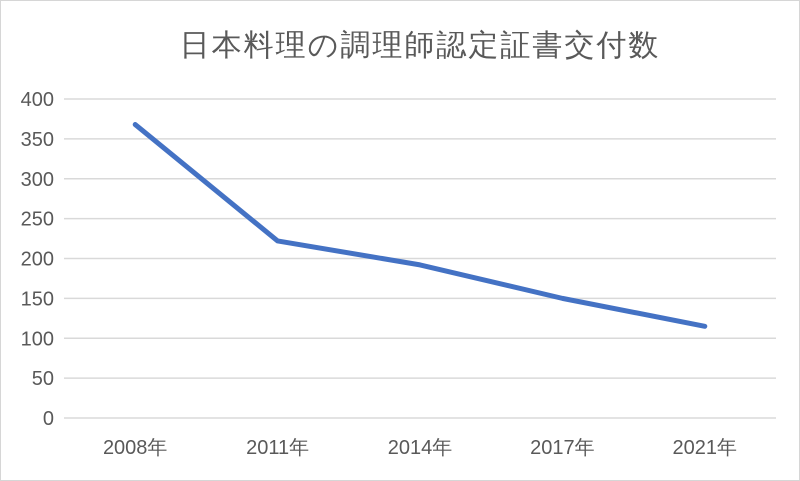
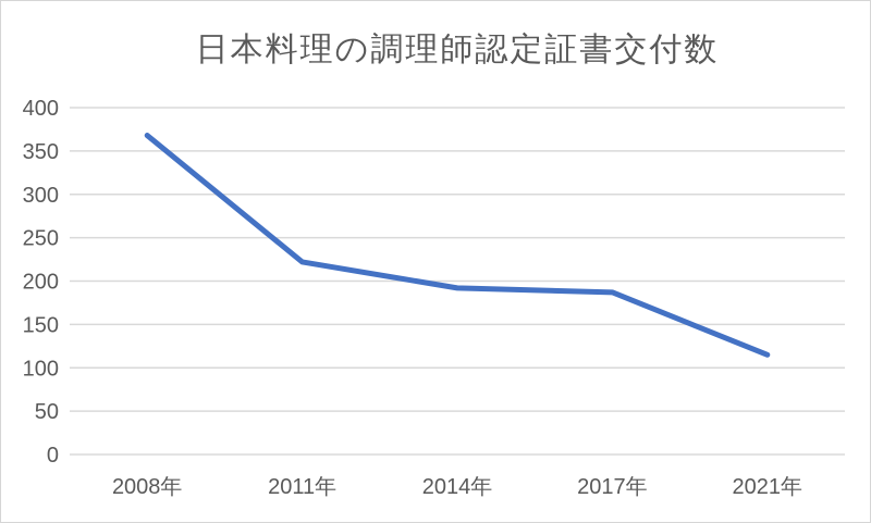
2017年: 150 -> 190
